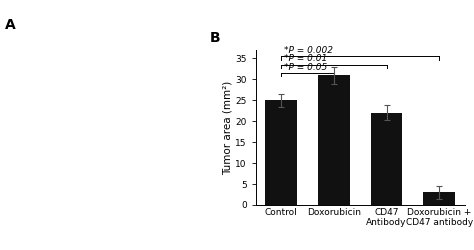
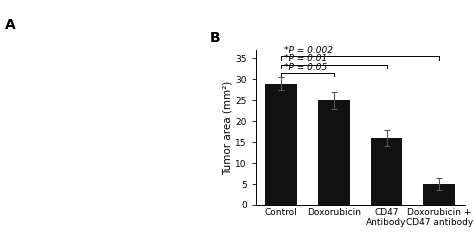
Control: 25 -> 29
Doxorubicin: 31 -> 25
CD47 Antibody: 22 -> 16
Doxorubicin + CD47 antibody: 3 -> 5
